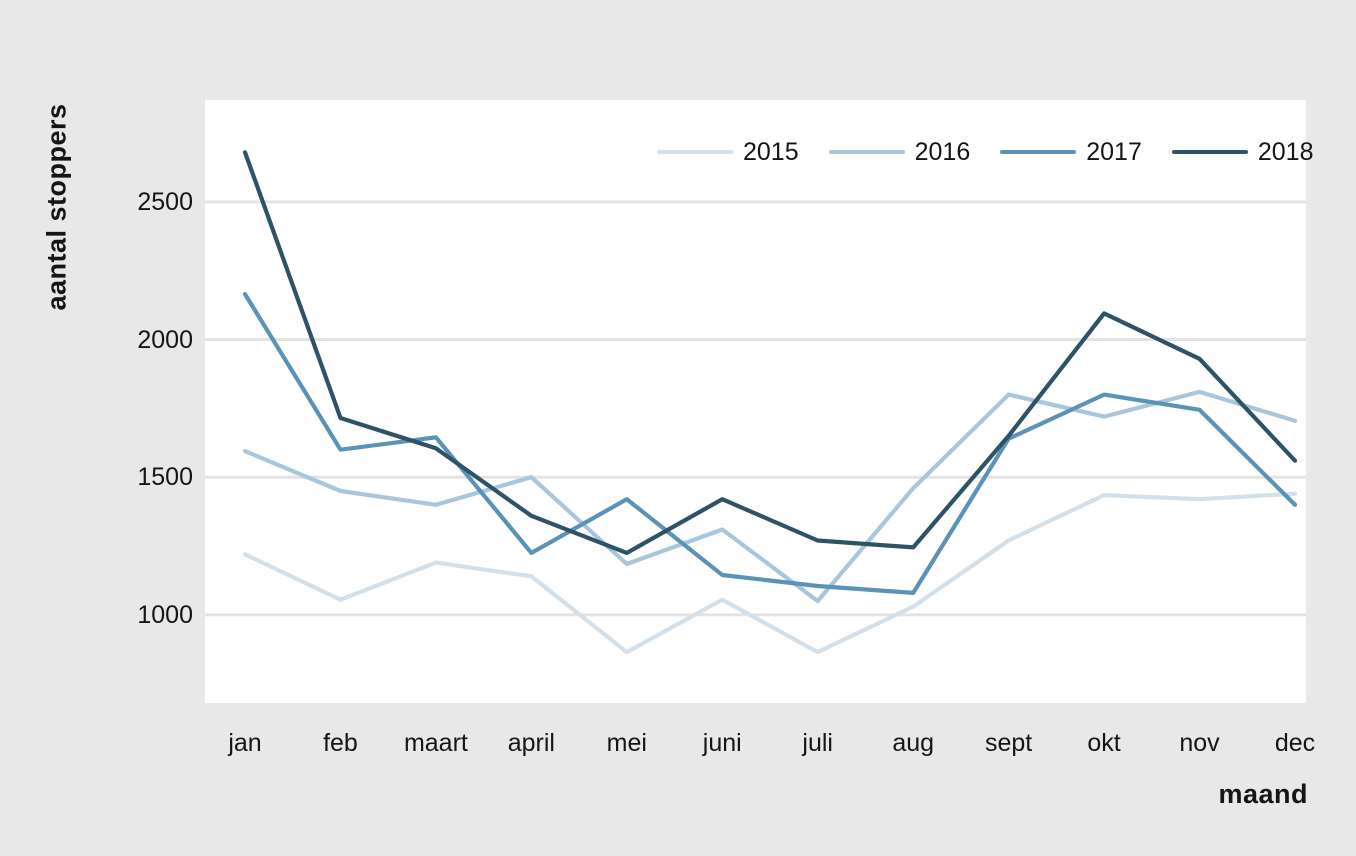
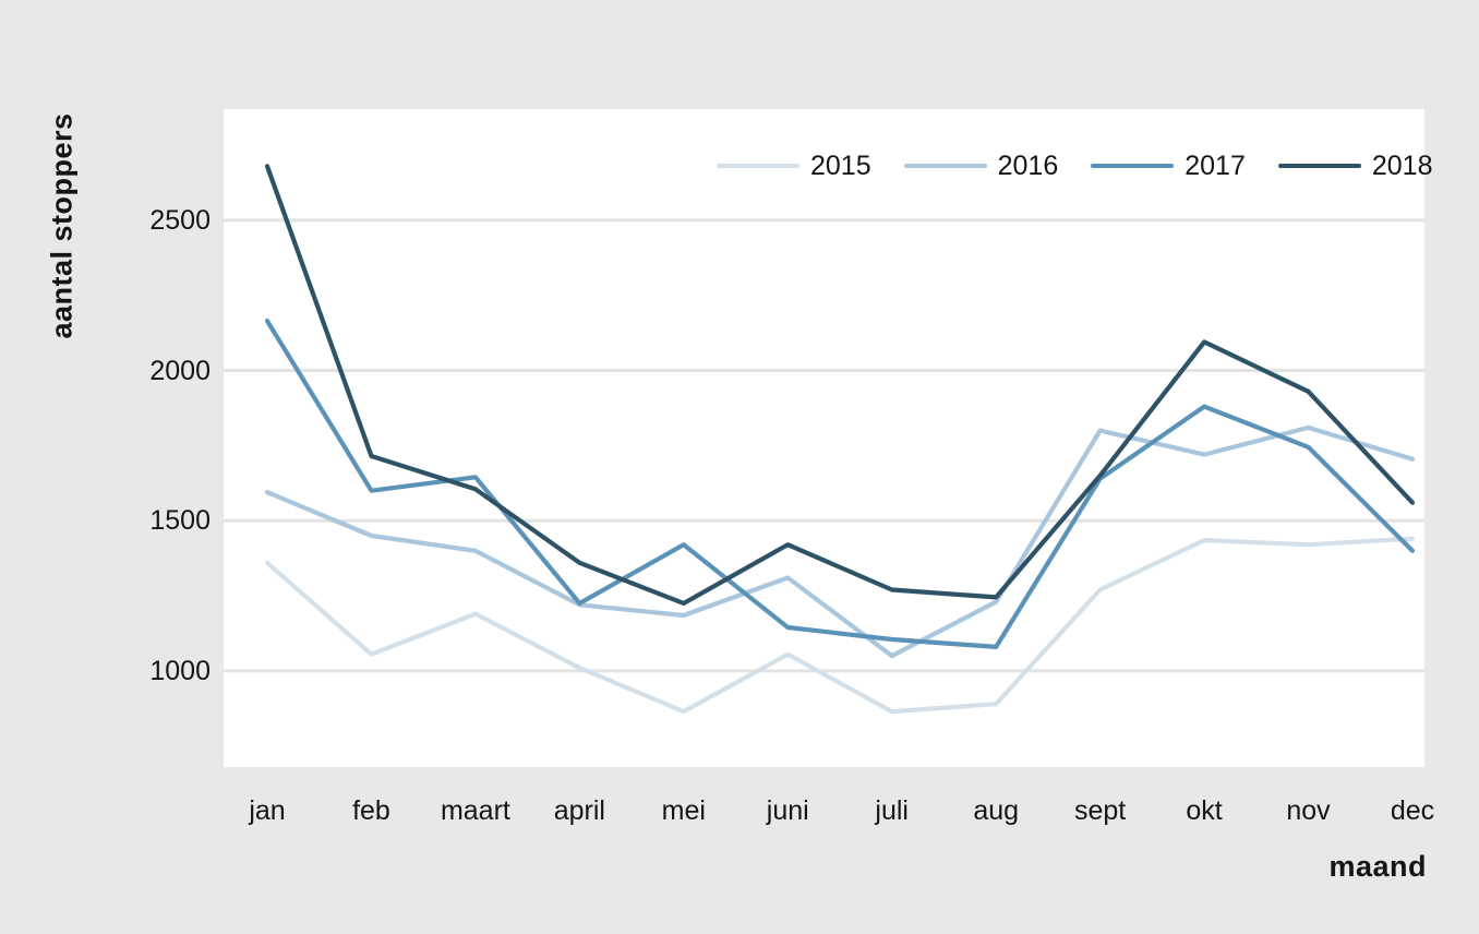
2015/jan: 1220 -> 1360
2015/april: 1140 -> 1010
2016/april: 1500 -> 1220
2015/aug: 1030 -> 890
2016/aug: 1460 -> 1230
2017/okt: 1800 -> 1880
